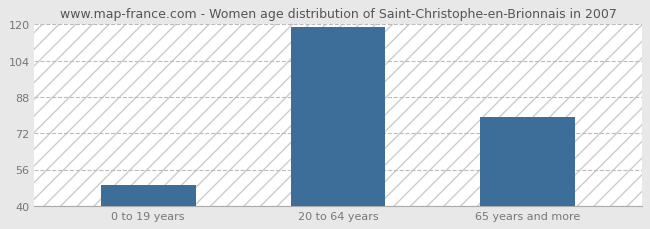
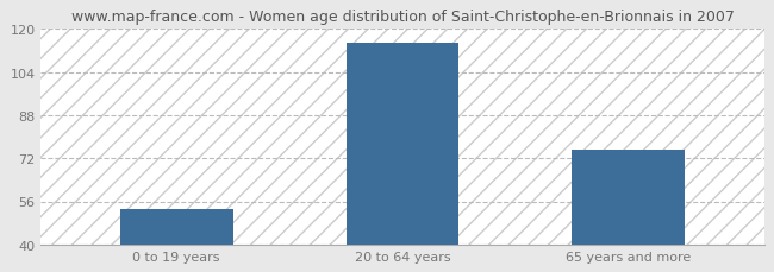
0 to 19 years: 49 -> 53
20 to 64 years: 119 -> 115
65 years and more: 79 -> 75
